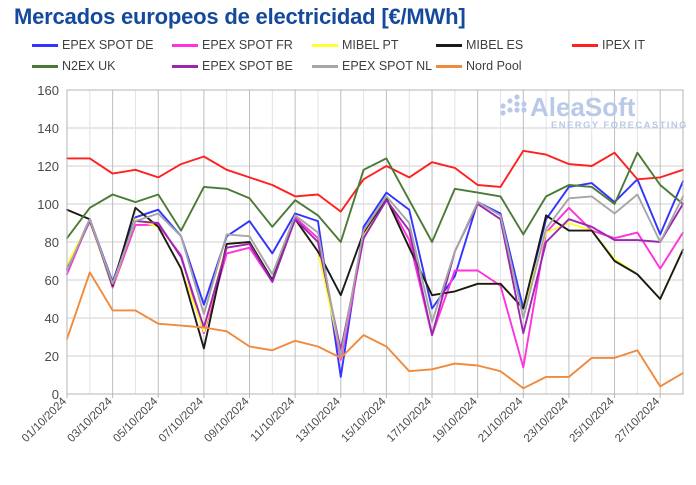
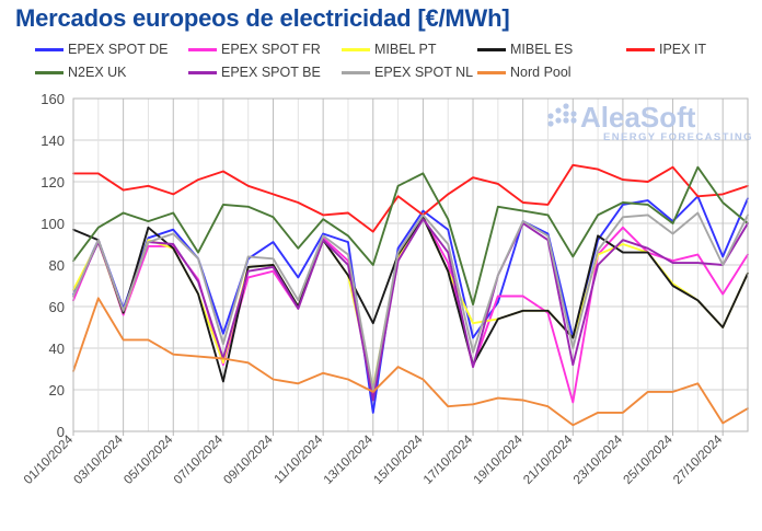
EPEX SPOT BE/13/10/2024: 23 -> 15
IPEX IT/15/10/2024: 120 -> 104
MIBEL ES/17/10/2024: 52 -> 32
N2EX UK/17/10/2024: 80 -> 61
